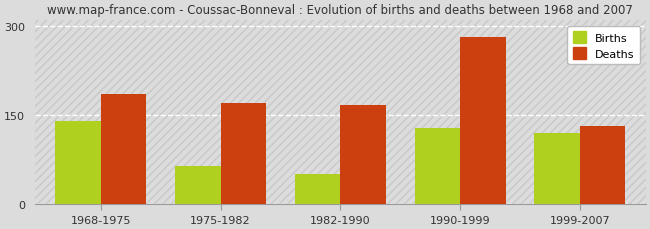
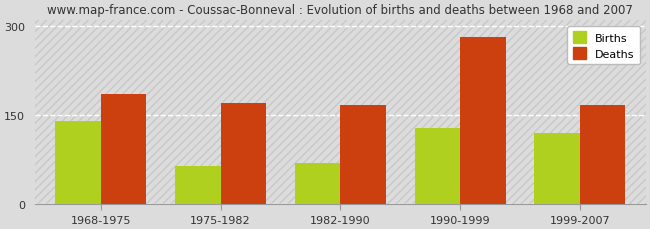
Births/1982-1990: 52 -> 70
Deaths/1999-2007: 132 -> 168
